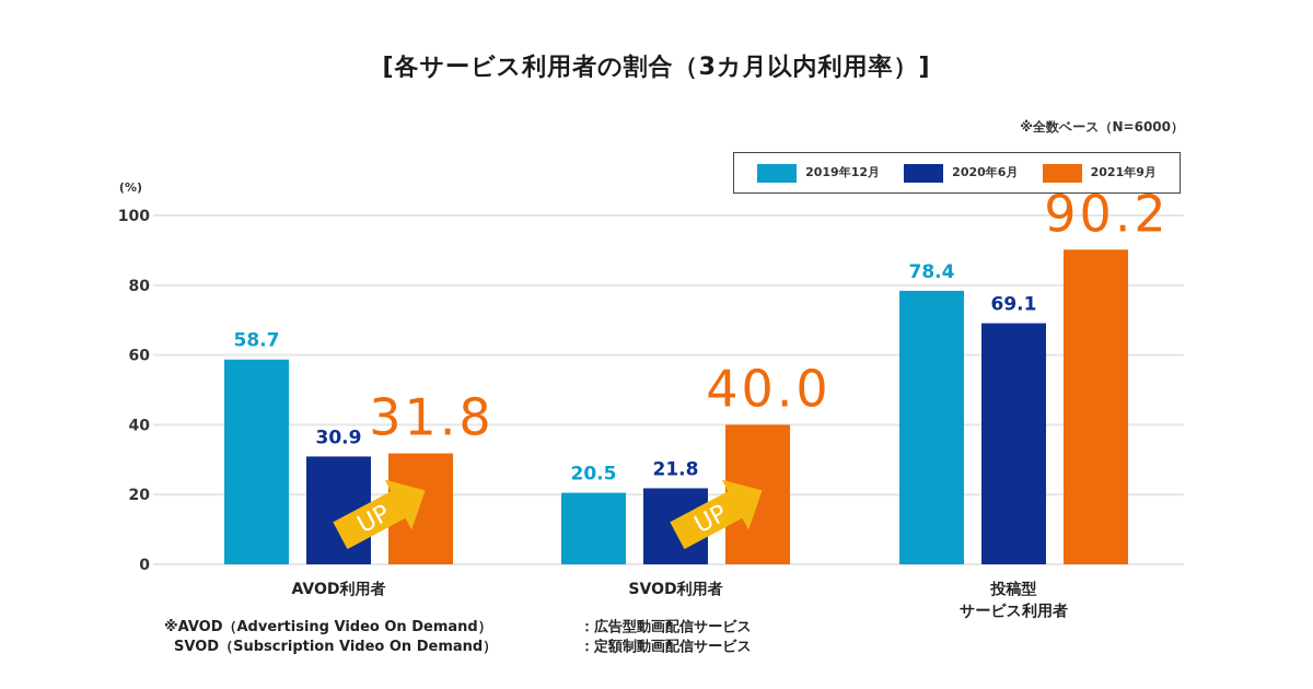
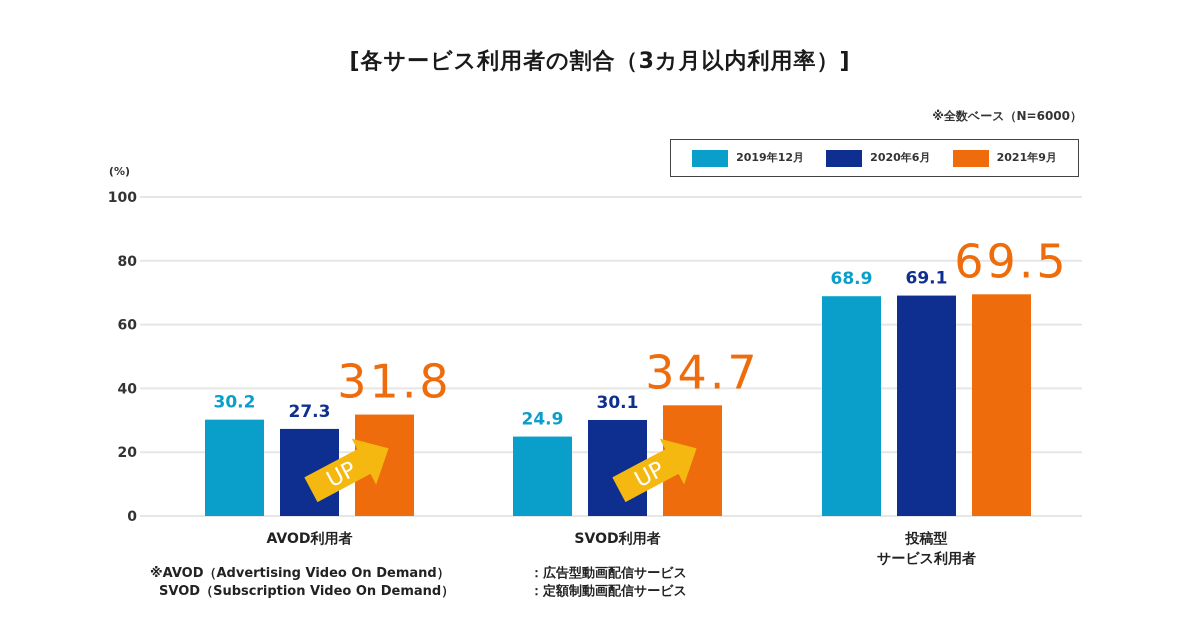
2019年12月/AVOD利用者: 58.7 -> 30.2
2020年6月/AVOD利用者: 30.9 -> 27.3
2019年12月/SVOD利用者: 20.5 -> 24.9
2020年6月/SVOD利用者: 21.8 -> 30.1
2021年9月/SVOD利用者: 40.0 -> 34.7
2019年12月/投稿型 サービス利用者: 78.4 -> 68.9
2021年9月/投稿型 サービス利用者: 90.2 -> 69.5
